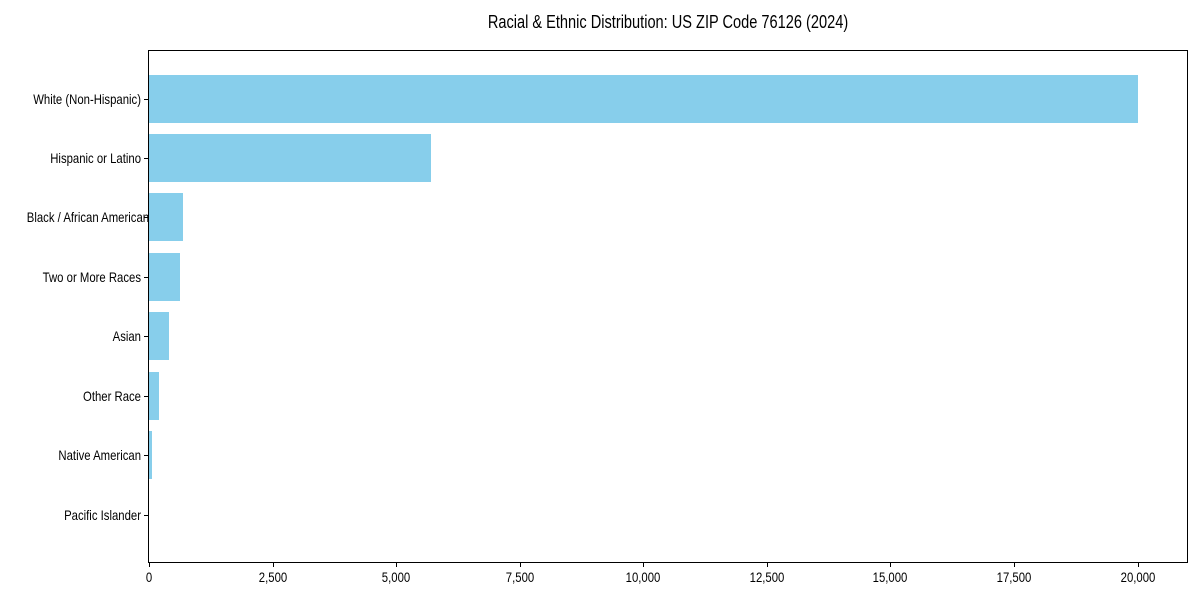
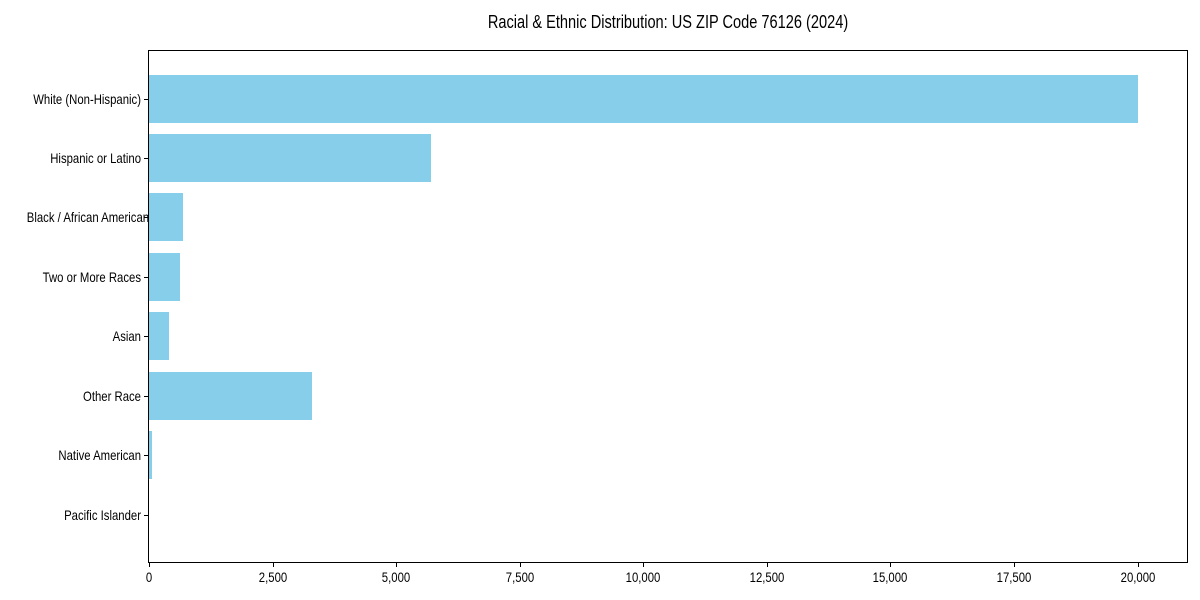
Other Race: 200 -> 3300
